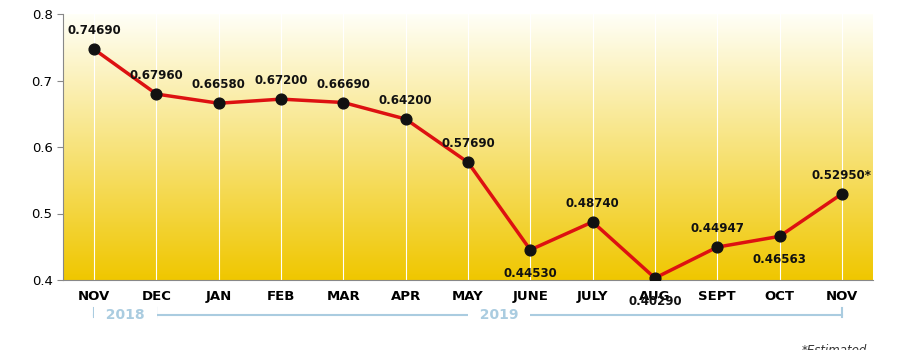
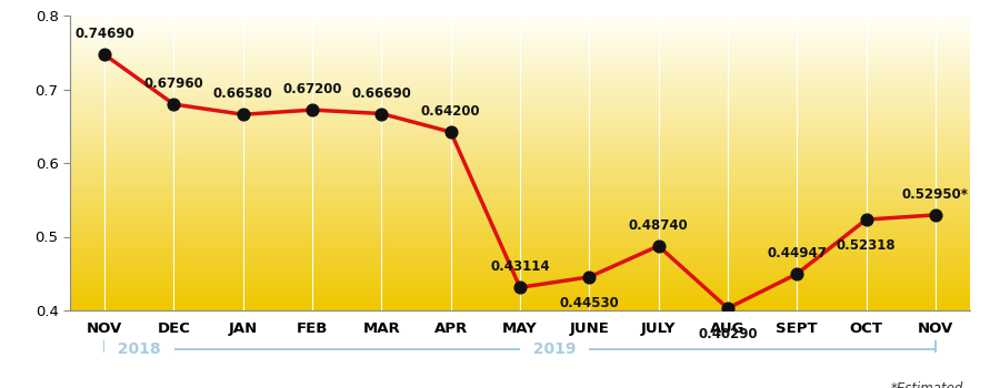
MAY: 0.57690 -> 0.43114
OCT: 0.46563 -> 0.52318
